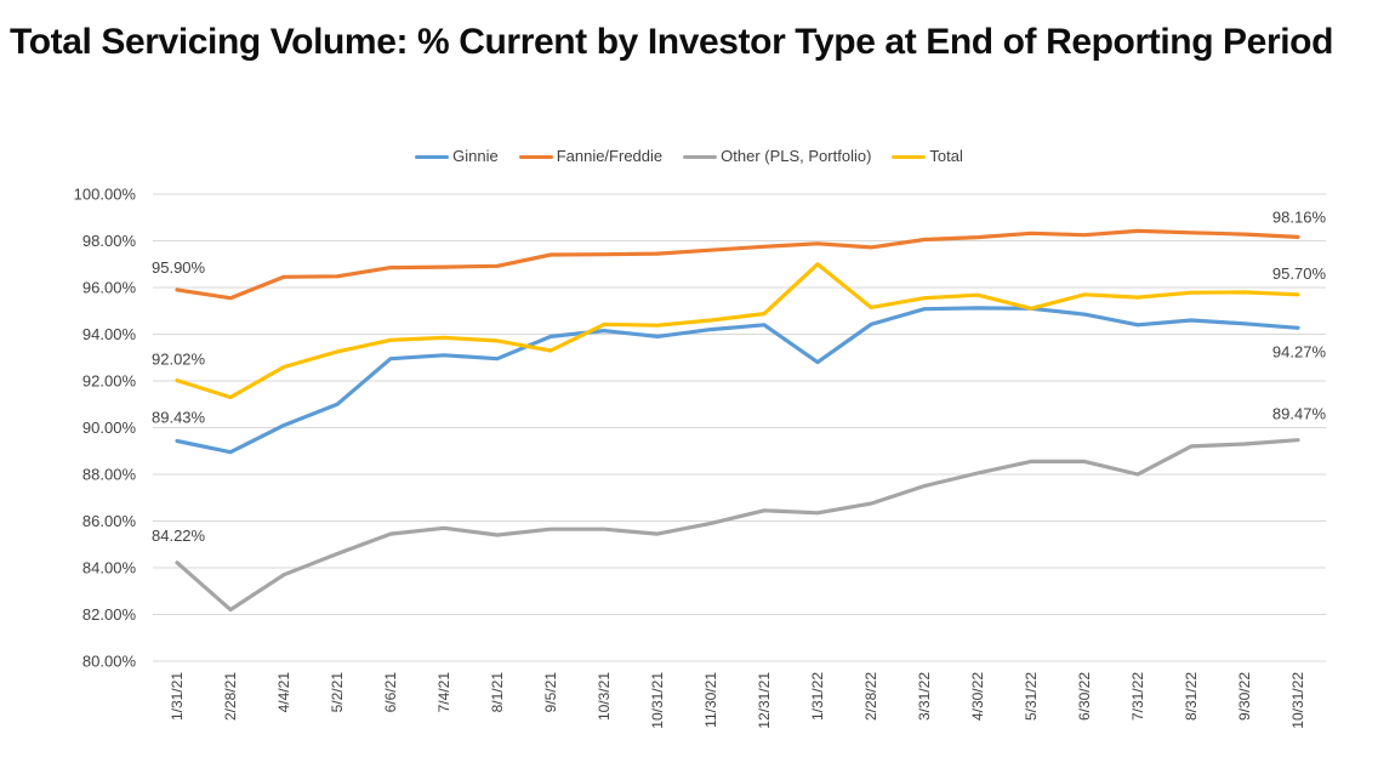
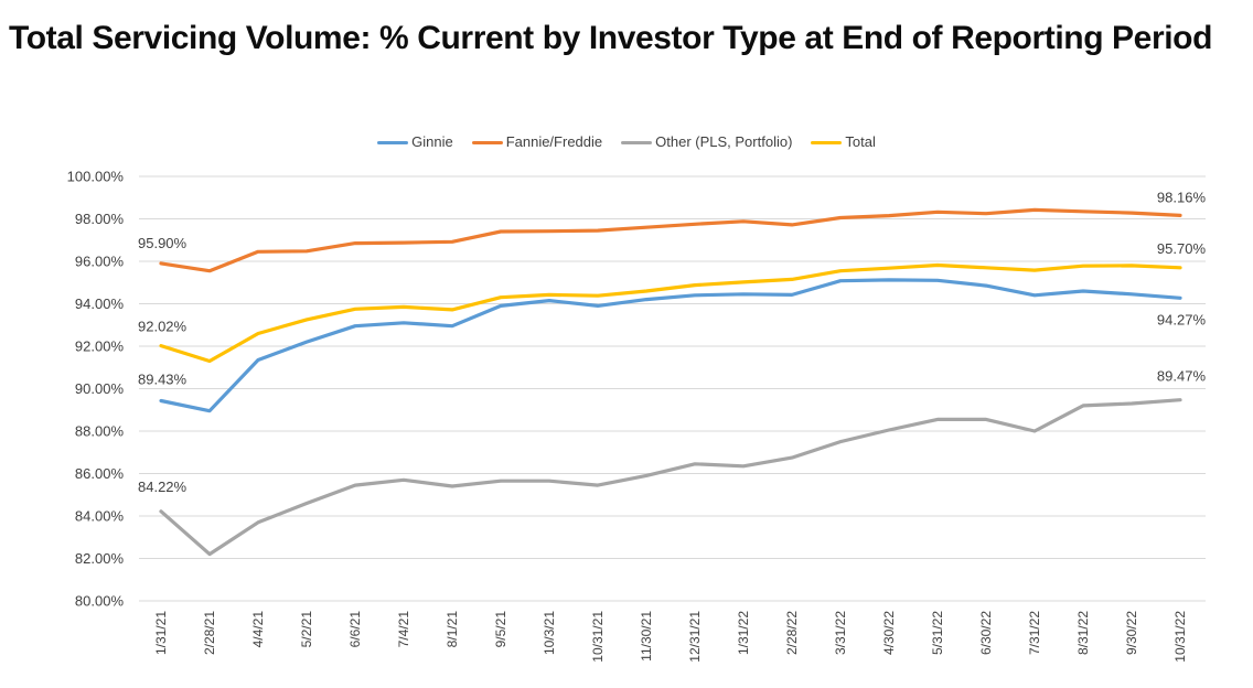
Ginnie/4/4/21: 90.1% -> 91.3%
Ginnie/5/2/21: 91.0% -> 92.2%
Total/9/5/21: 93.3% -> 94.3%
Ginnie/1/31/22: 92.8% -> 94.5%
Total/1/31/22: 97.0% -> 95.0%
Total/5/31/22: 95.1% -> 95.8%
